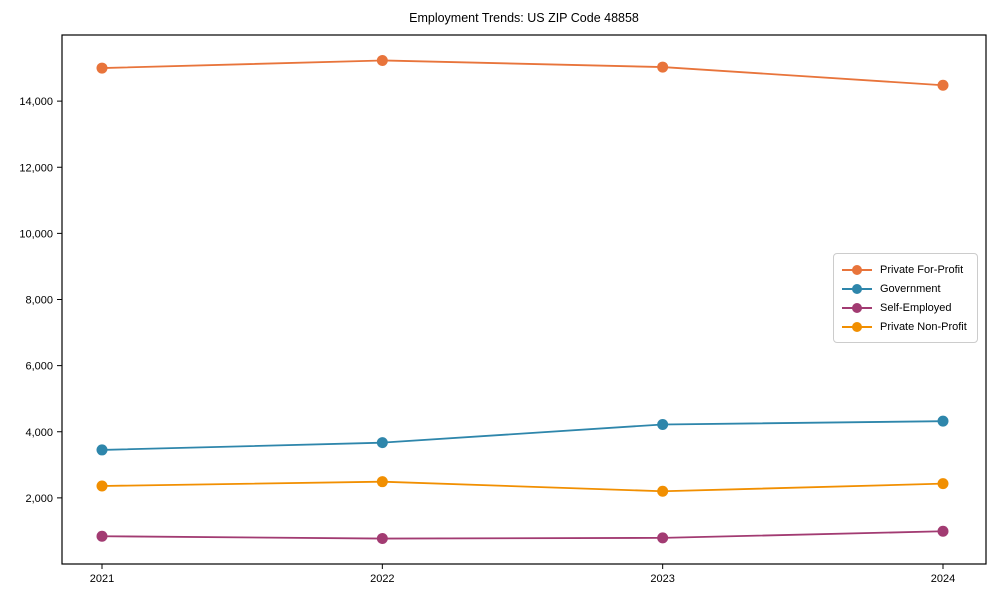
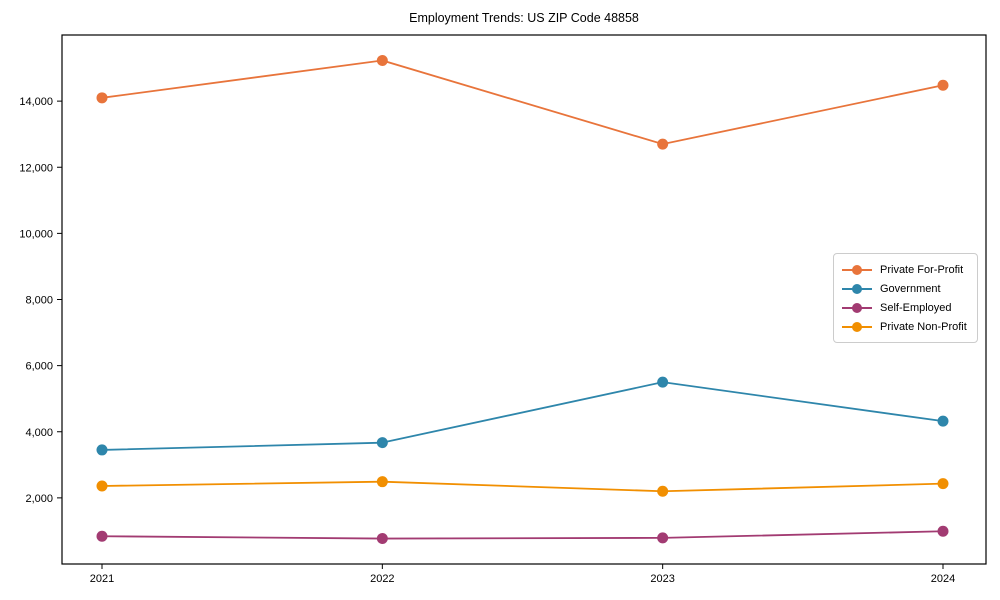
Private For-Profit/2021: 15000 -> 14100
Private For-Profit/2023: 15000 -> 12700
Government/2023: 4200 -> 5500
